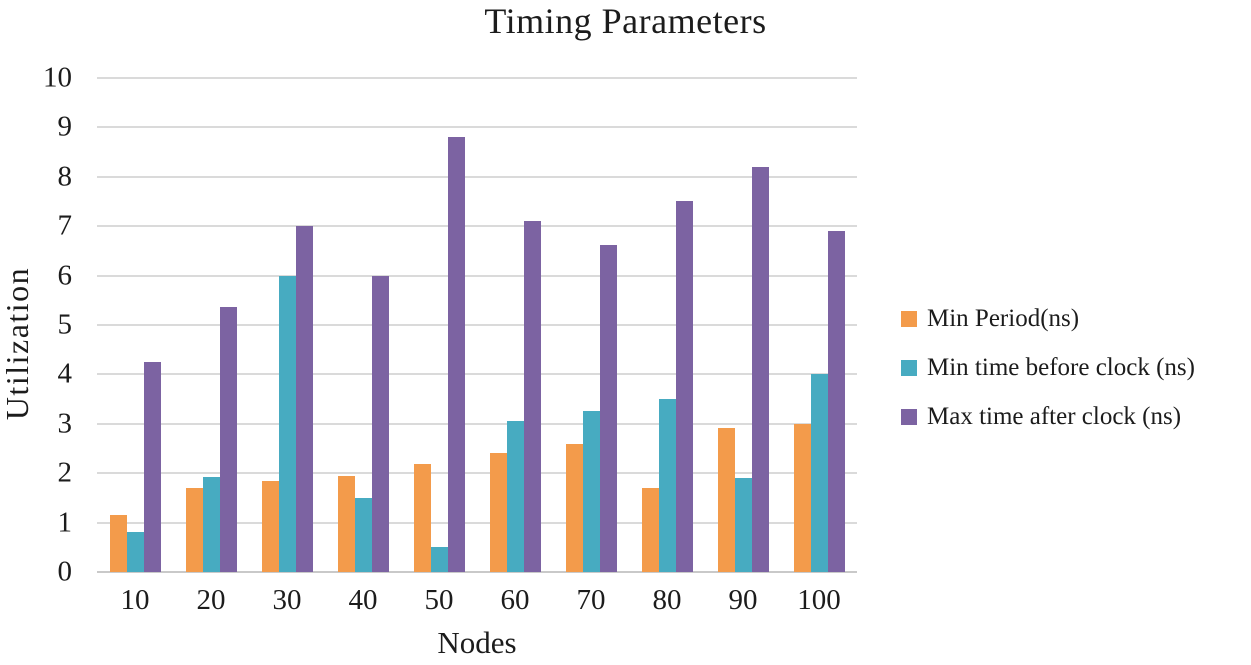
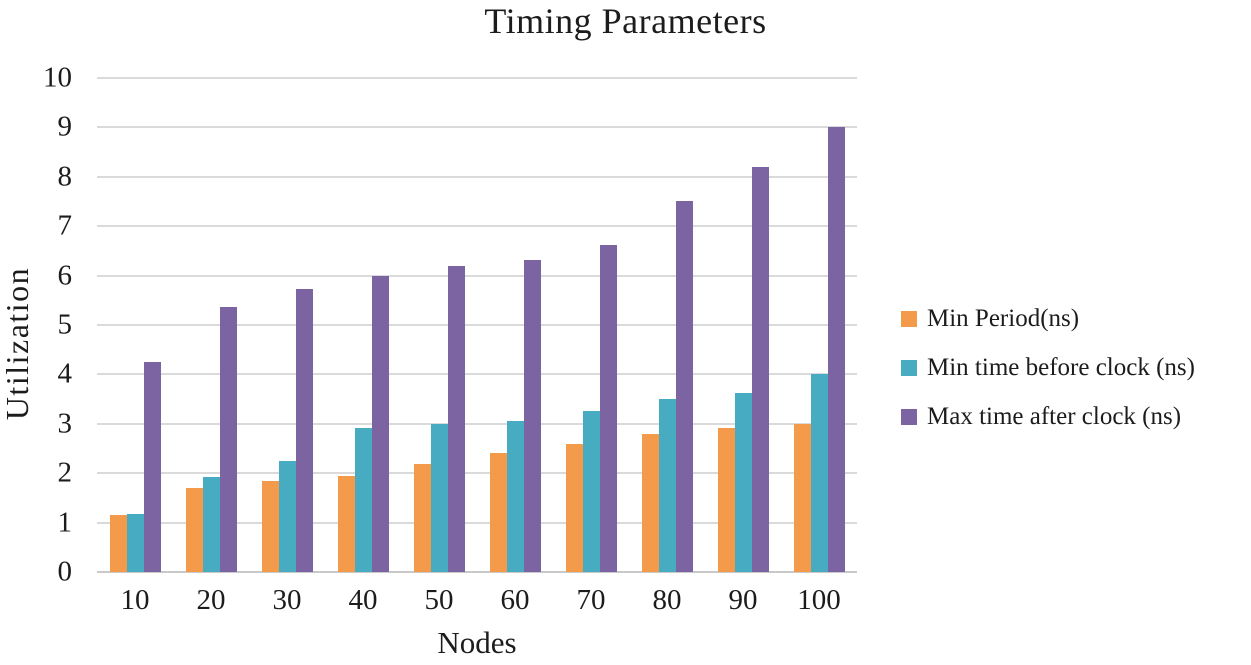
Min time before clock (ns)/10: 0.8 -> 1.2
Min time before clock (ns)/30: 6.0 -> 2.2
Max time after clock (ns)/30: 7.0 -> 5.7
Min time before clock (ns)/40: 1.5 -> 2.9
Min time before clock (ns)/50: 0.5 -> 3.0
Max time after clock (ns)/50: 8.8 -> 6.2
Max time after clock (ns)/60: 7.1 -> 6.3
Min Period(ns)/80: 1.7 -> 2.8
Min time before clock (ns)/90: 1.9 -> 3.6
Max time after clock (ns)/100: 6.9 -> 9.0
